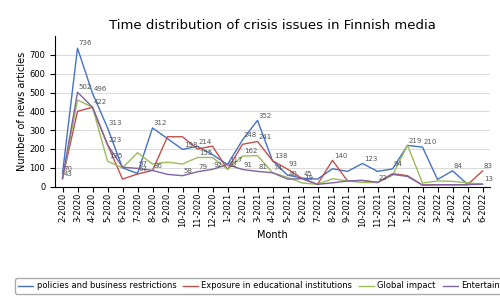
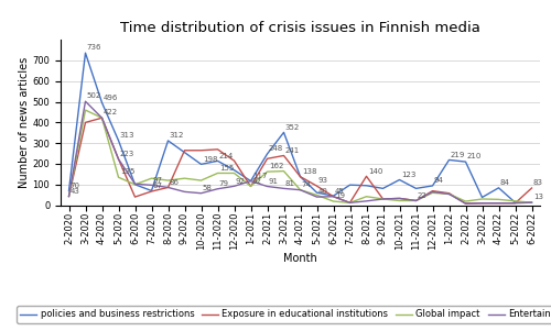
Global impact/7-2020: 180 -> 130
Exposure in educational institutions/11-2020: 200 -> 270
policies and business restrictions/7-2021: 40 -> 100
Global impact/1-2022: 220 -> 50
